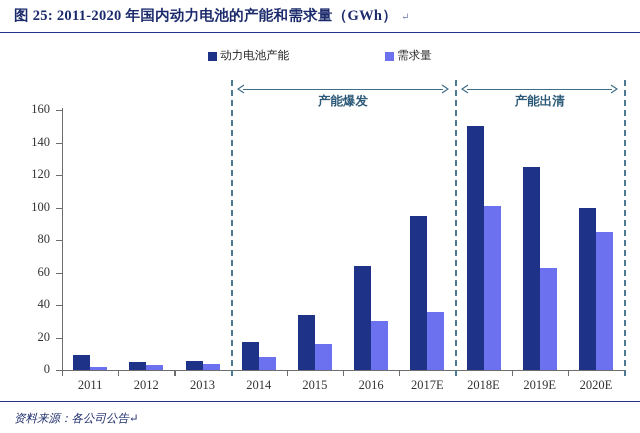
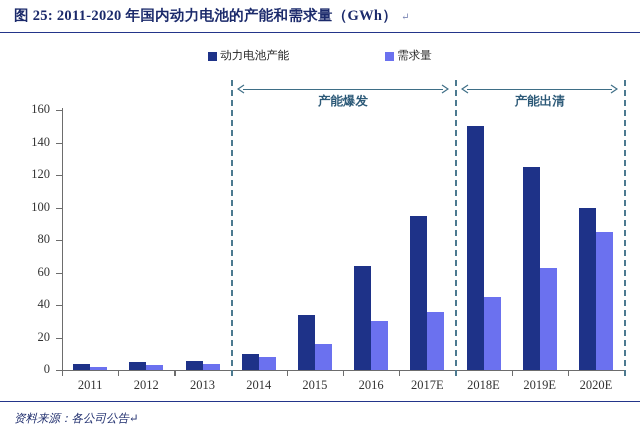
动力电池产能/2011: 9 -> 4
动力电池产能/2014: 17 -> 10
需求量/2018E: 101 -> 45
